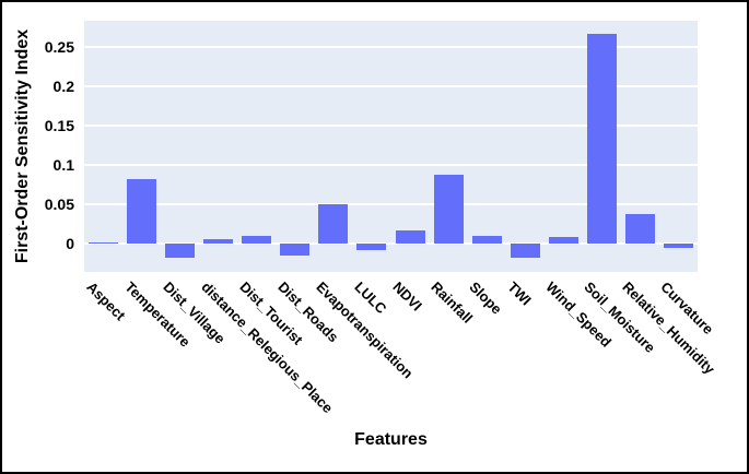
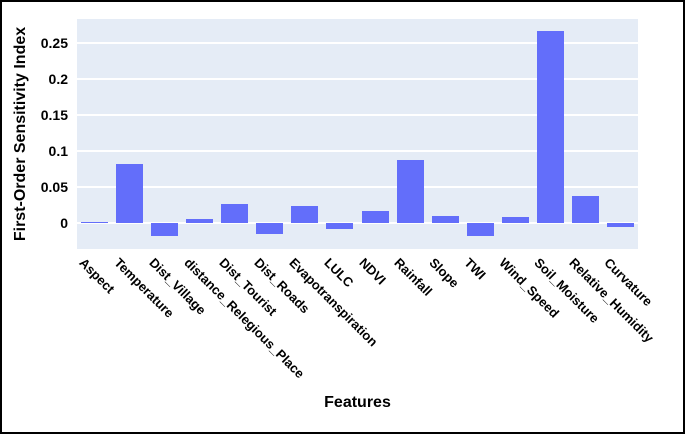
Dist_Tourist: 0.01 -> 0.03
Evapotranspiration: 0.05 -> 0.02
